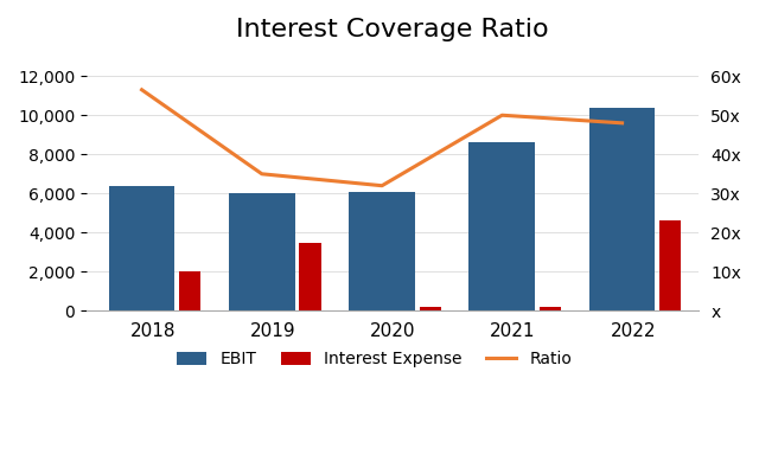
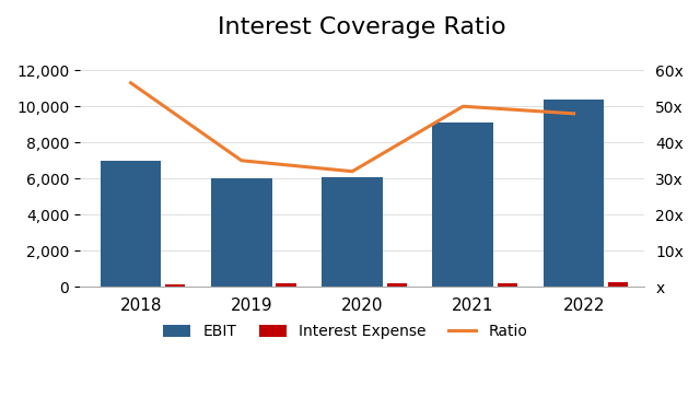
EBIT/2018: 6,400 -> 7,000
Interest Expense/2018: 2,000 -> 100
Interest Expense/2019: 3,500 -> 200
EBIT/2021: 8,600 -> 9,100
Interest Expense/2022: 4,600 -> 200
